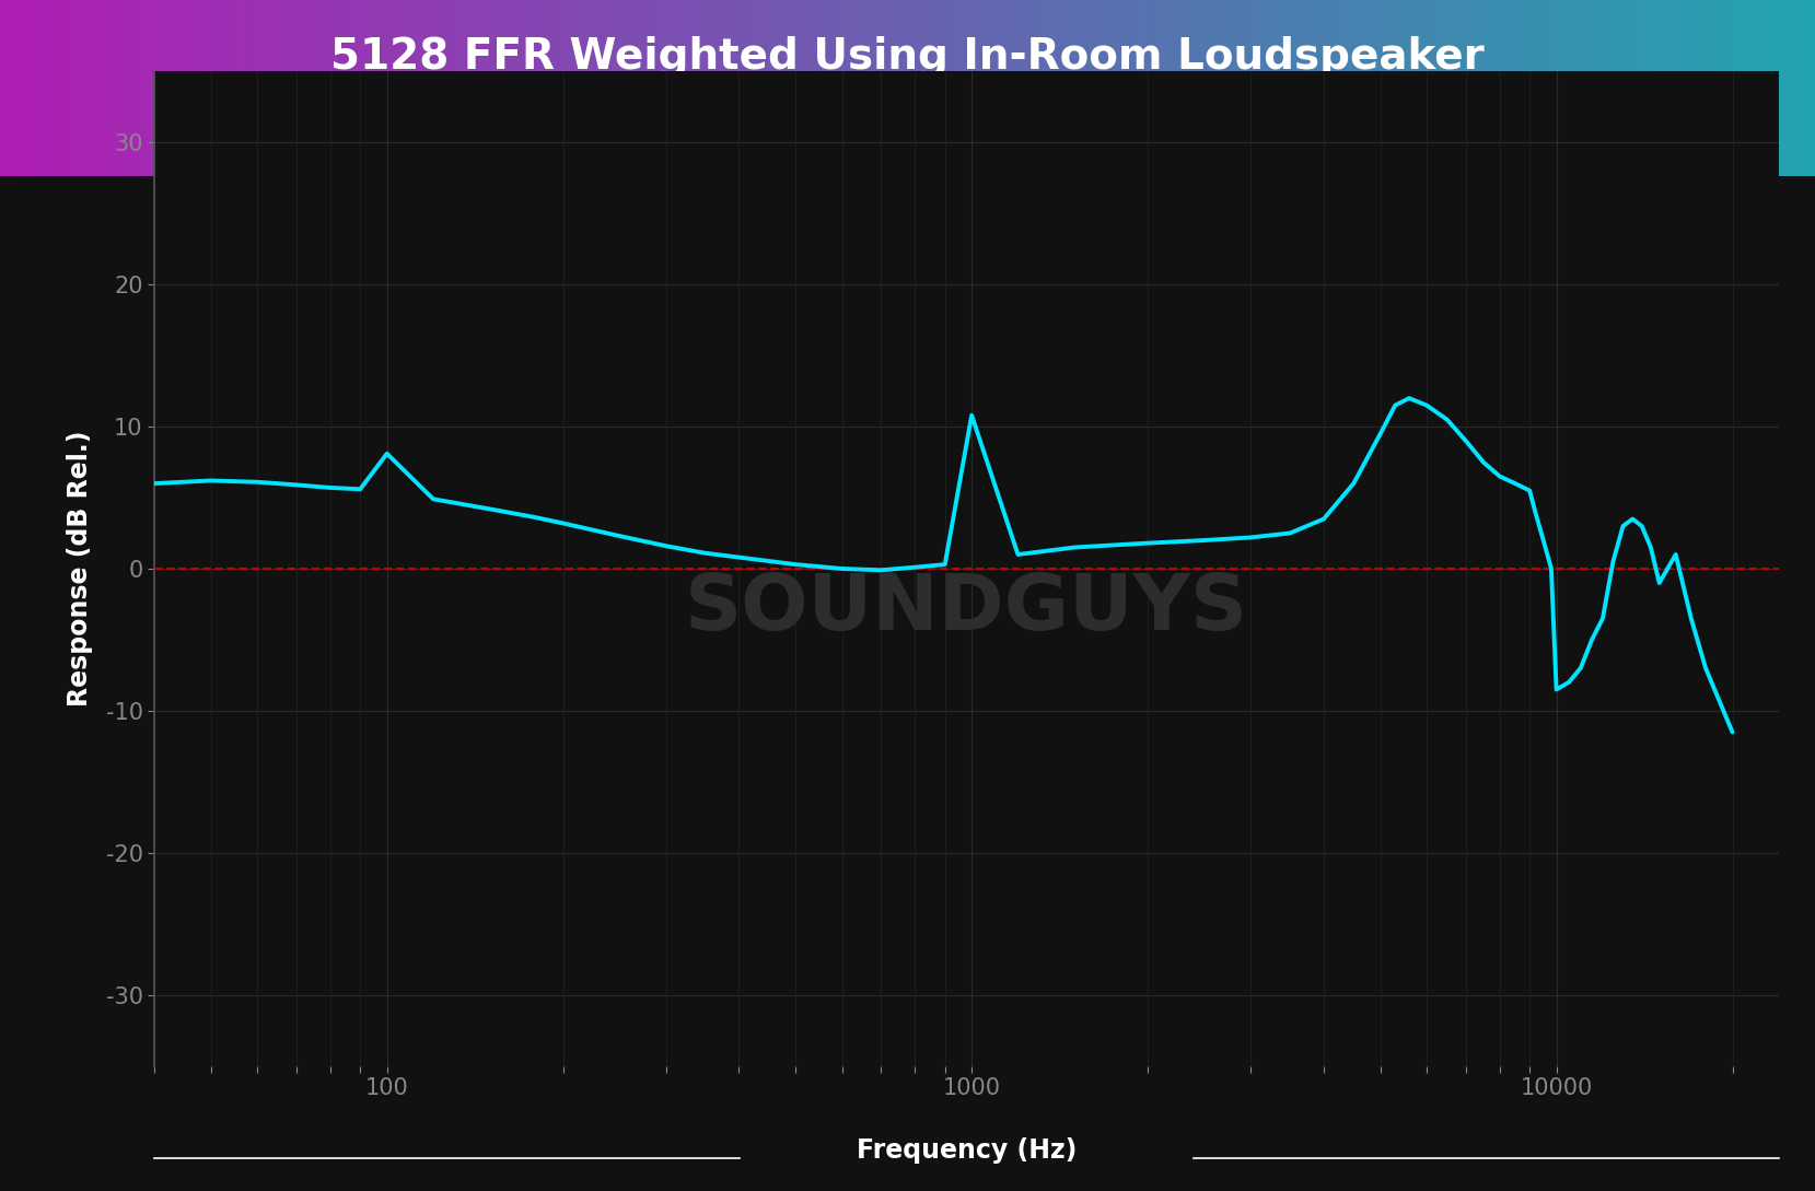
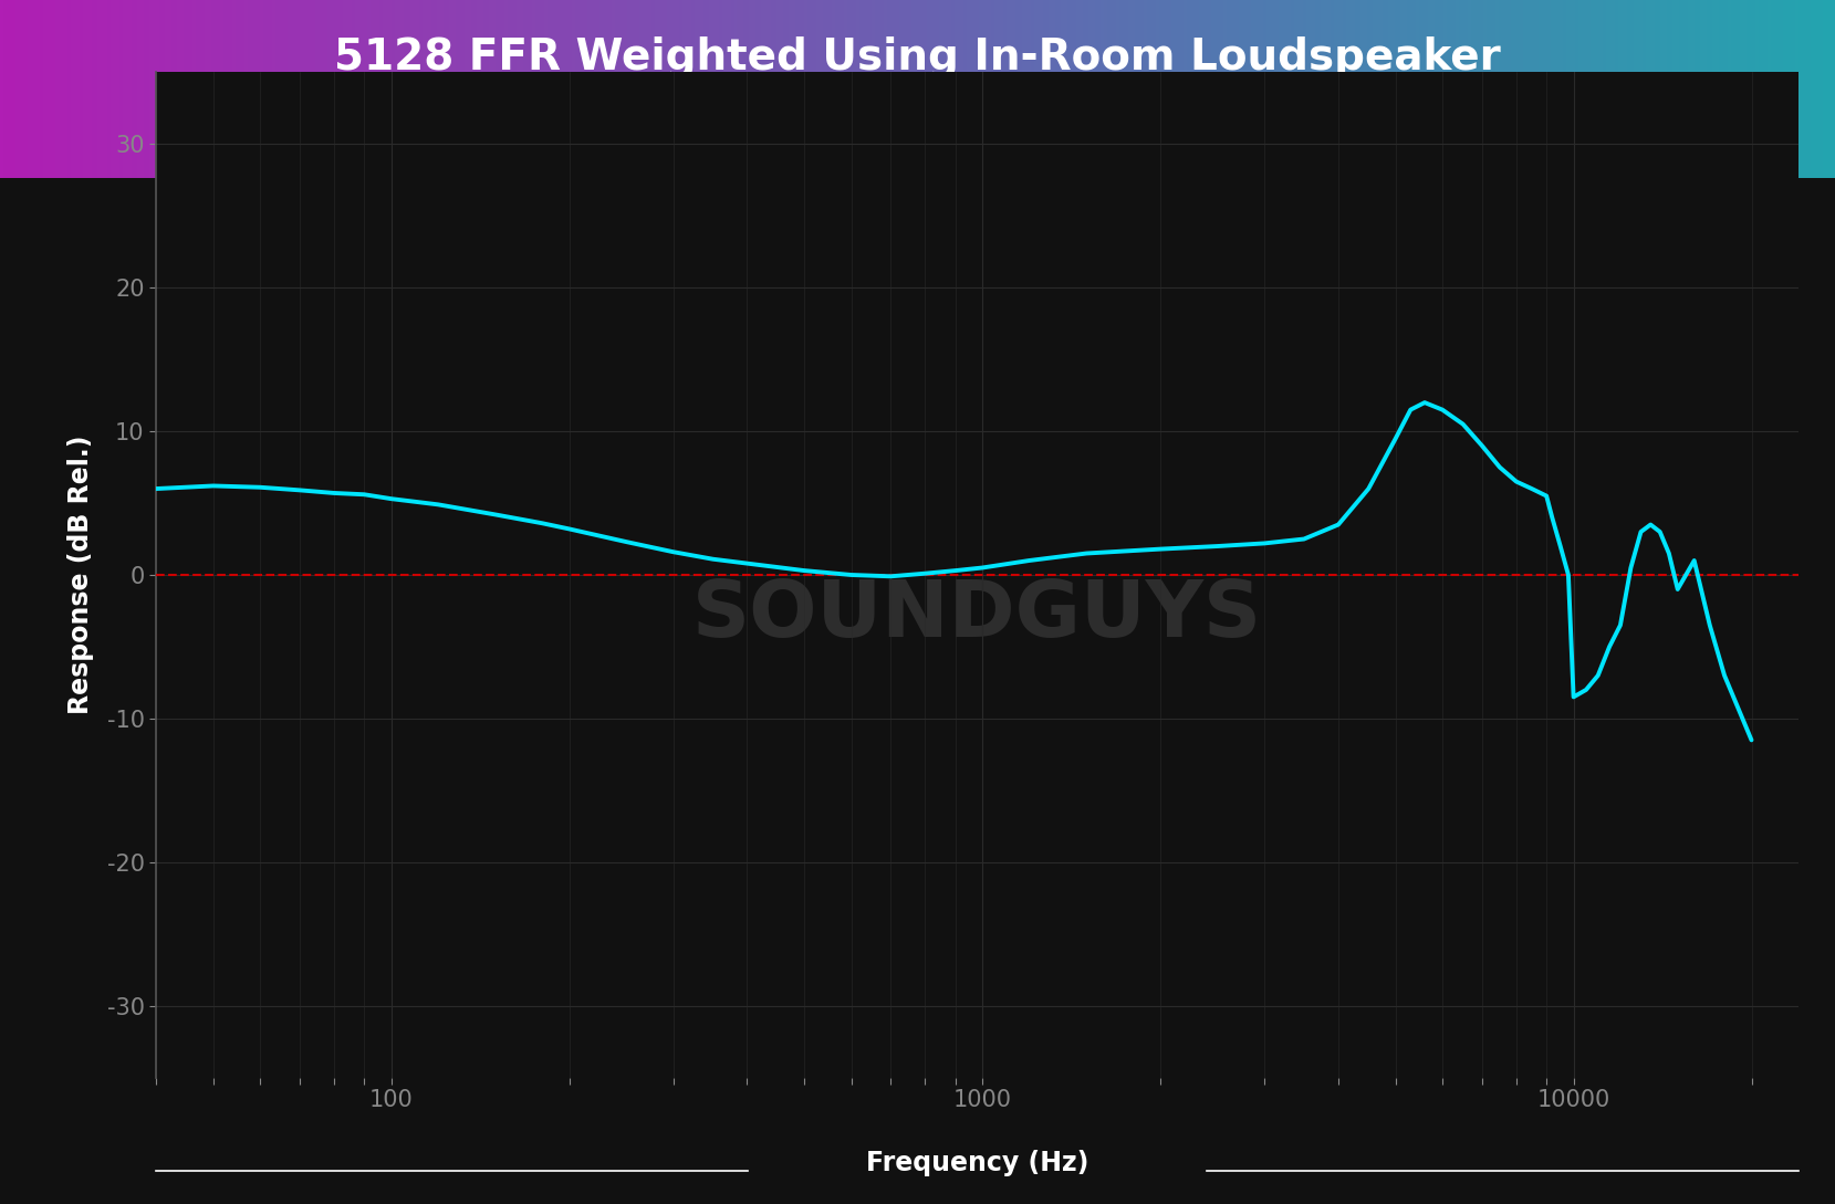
100: 8.1 -> 5.3
1000: 10.8 -> 0.5
